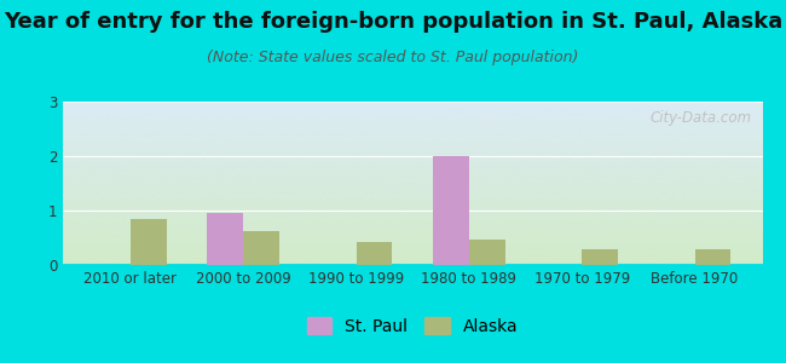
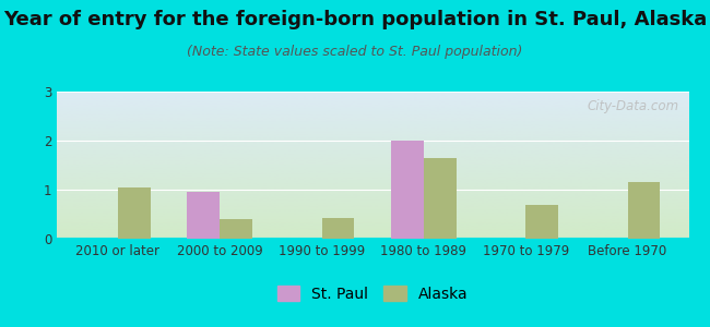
Alaska/2010 or later: 0.85 -> 1.05
Alaska/2000 to 2009: 0.62 -> 0.40
Alaska/1980 to 1989: 0.47 -> 1.65
Alaska/1970 to 1979: 0.28 -> 0.70
Alaska/Before 1970: 0.28 -> 1.15
